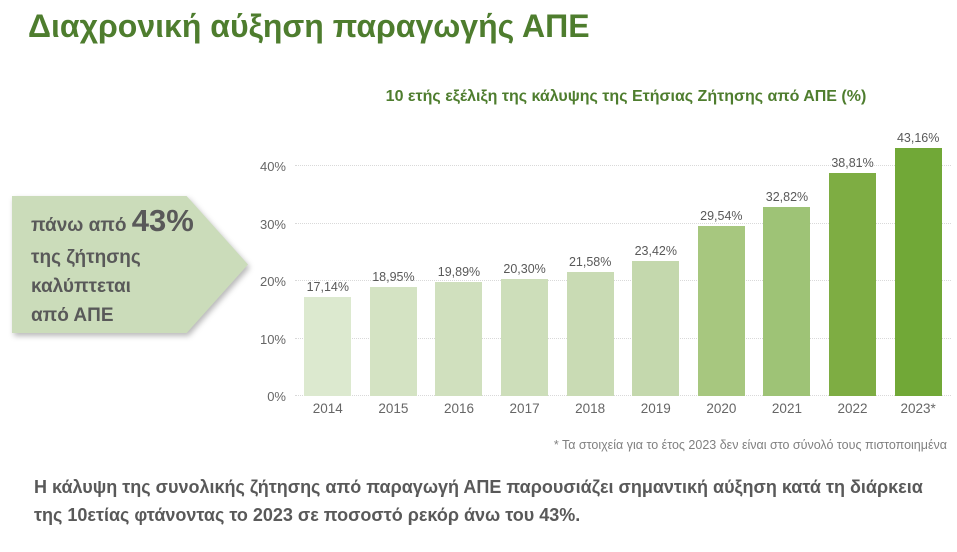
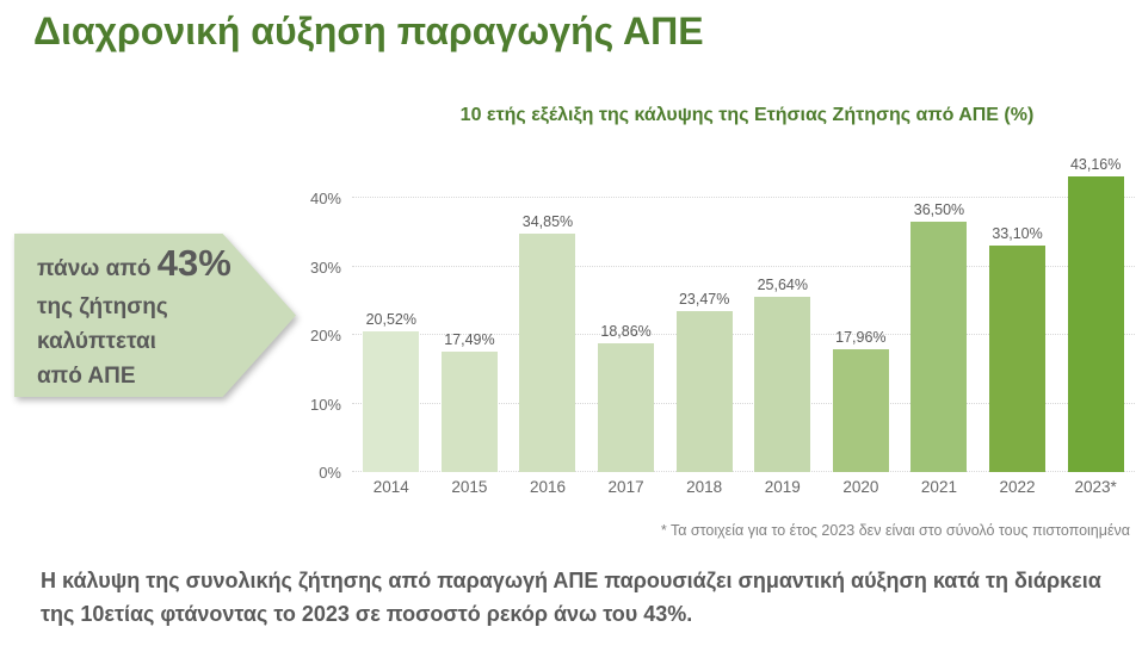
2014: 17,14% -> 20,52%
2015: 18,95% -> 17,49%
2016: 19,89% -> 34,85%
2017: 20,30% -> 18,86%
2018: 21,58% -> 23,47%
2019: 23,42% -> 25,64%
2020: 29,54% -> 17,96%
2021: 32,82% -> 36,50%
2022: 38,81% -> 33,10%
